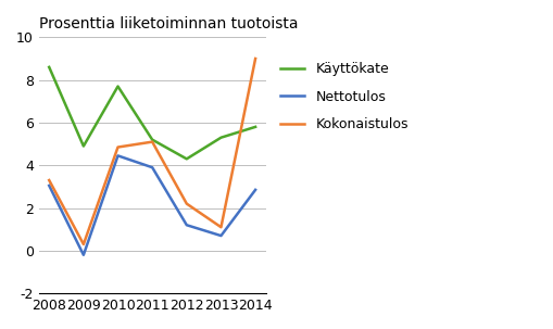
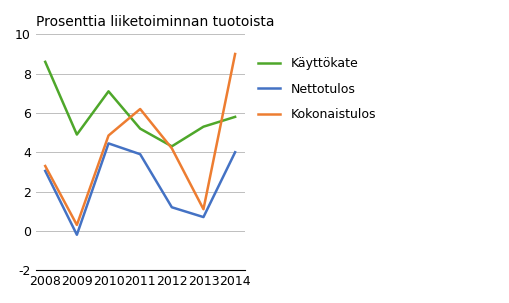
Käyttökate/2010: 7.7 -> 7.1
Kokonaistulos/2011: 5.1 -> 6.2
Kokonaistulos/2012: 2.2 -> 4.2
Nettotulos/2014: 2.9 -> 4.0
